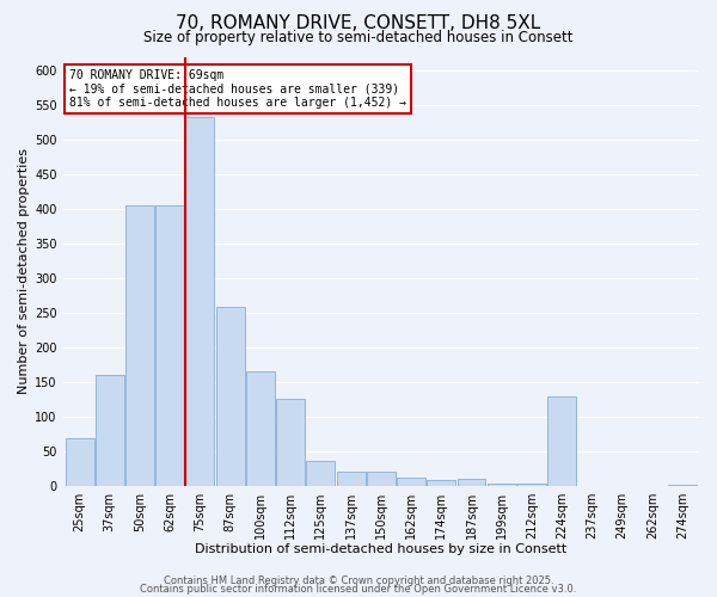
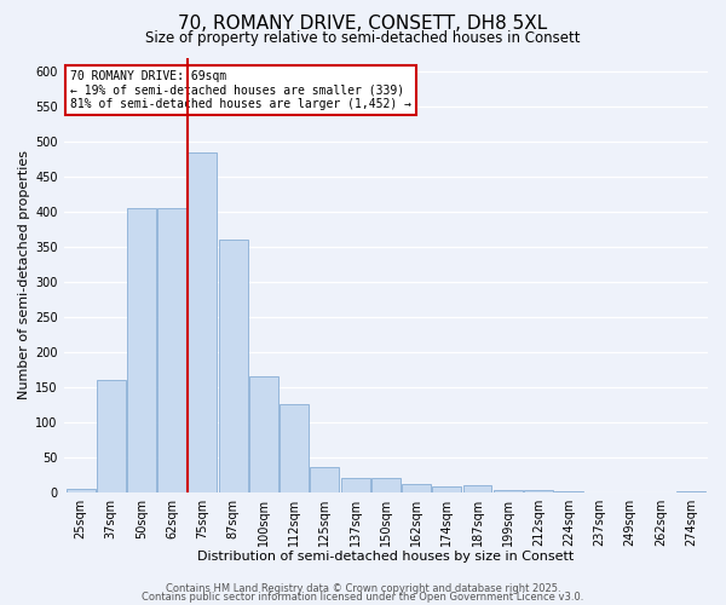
25sqm: 68 -> 5
75sqm: 532 -> 485
87sqm: 258 -> 360
224sqm: 128 -> 1
